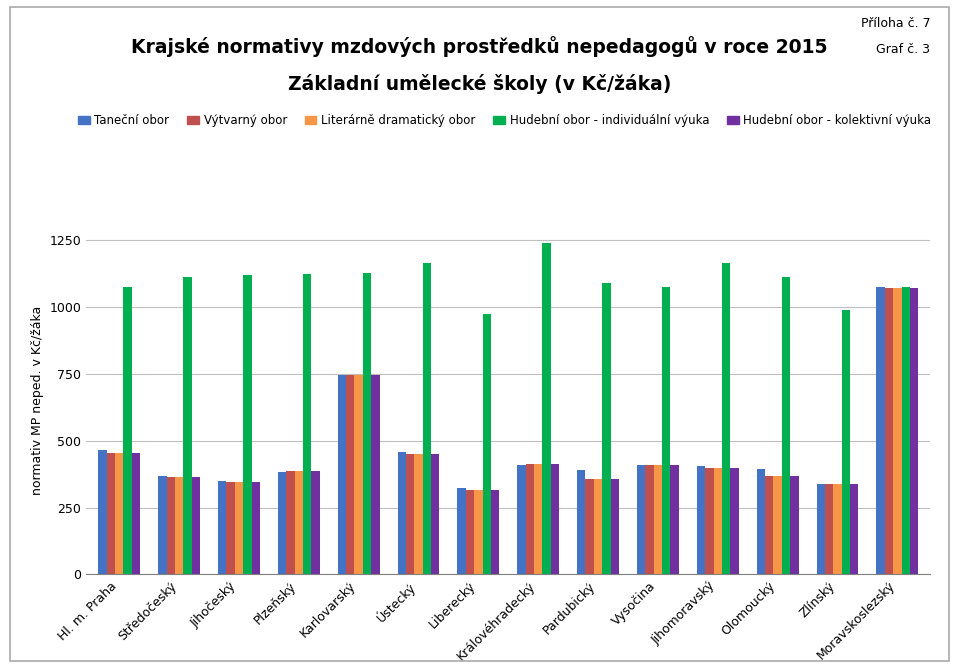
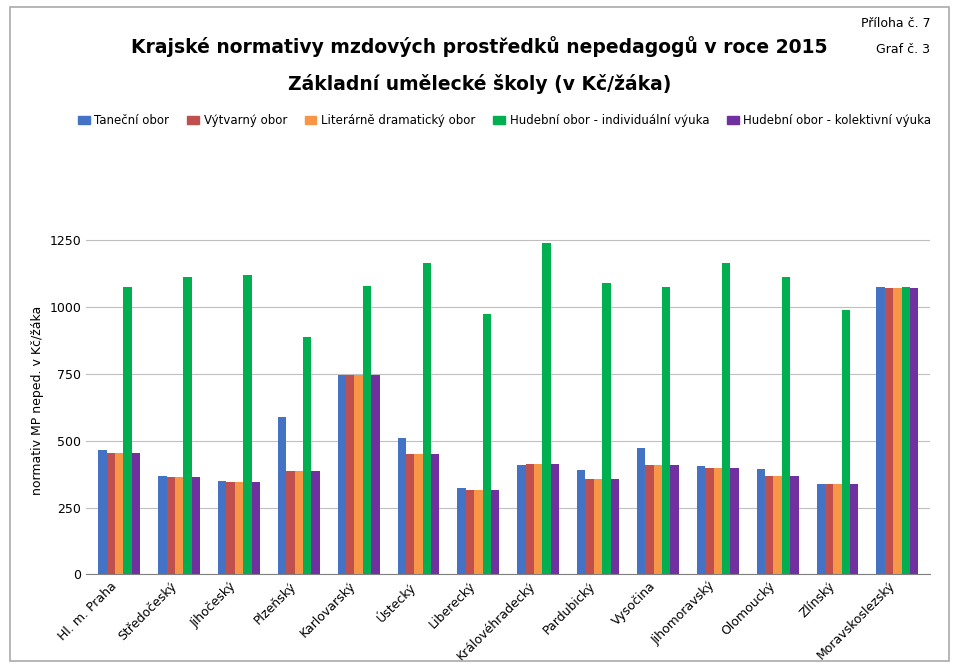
Taneční obor/Plzeňský: 385 -> 590
Hudební obor - individuální výuka/Plzeňský: 1125 -> 890
Hudební obor - individuální výuka/Karlovarský: 1130 -> 1080
Taneční obor/Ústecký: 458 -> 510
Taneční obor/Vysočina: 410 -> 475
